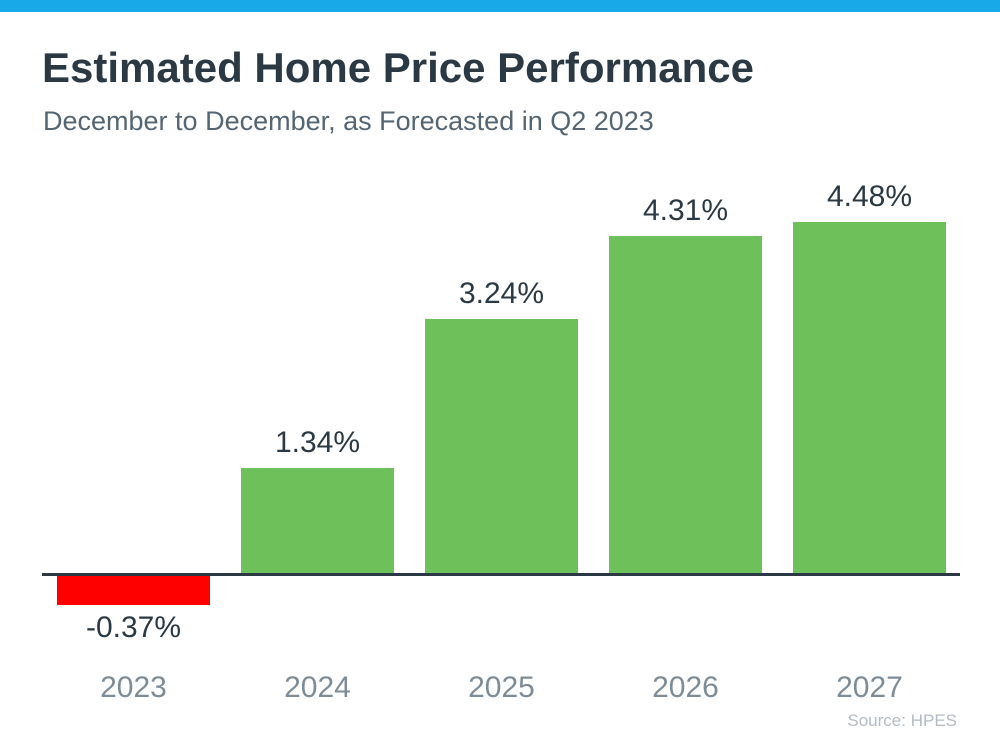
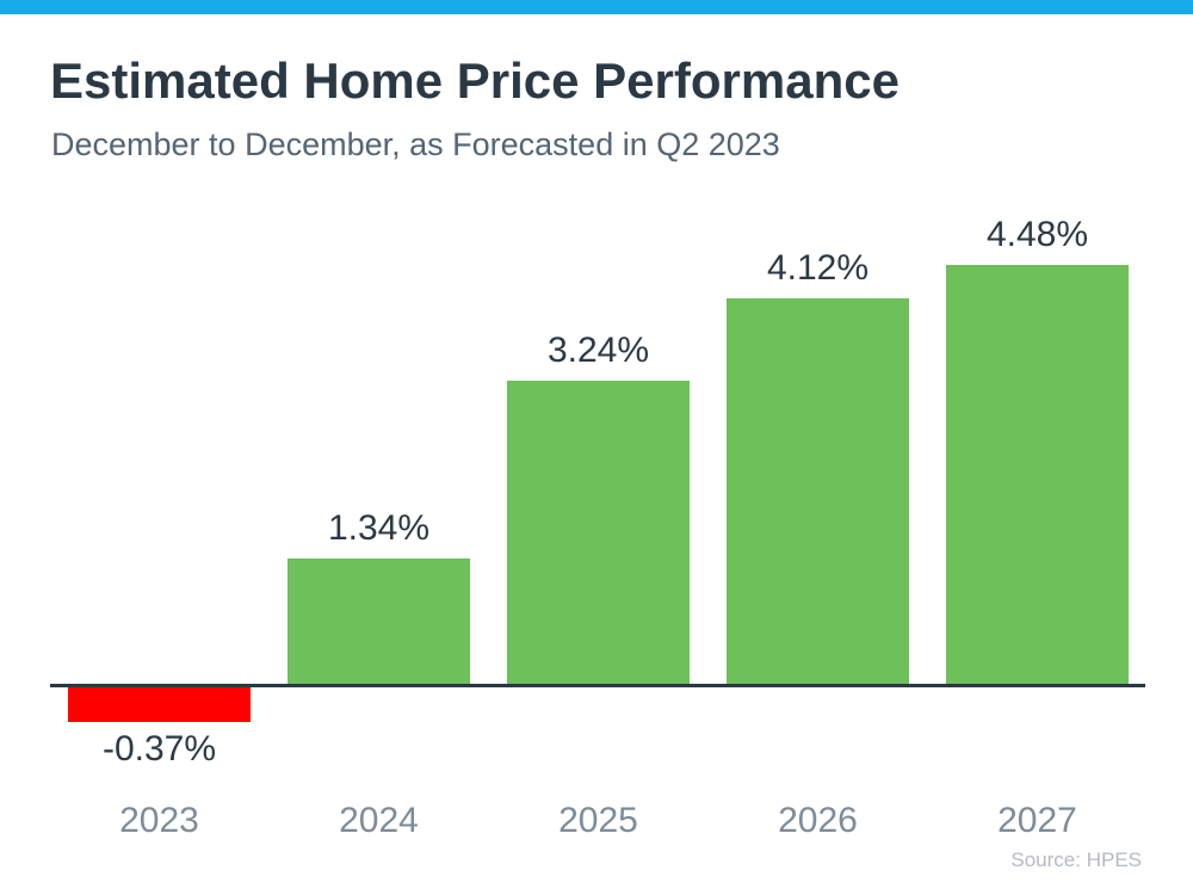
2026: 4.31% -> 4.12%
